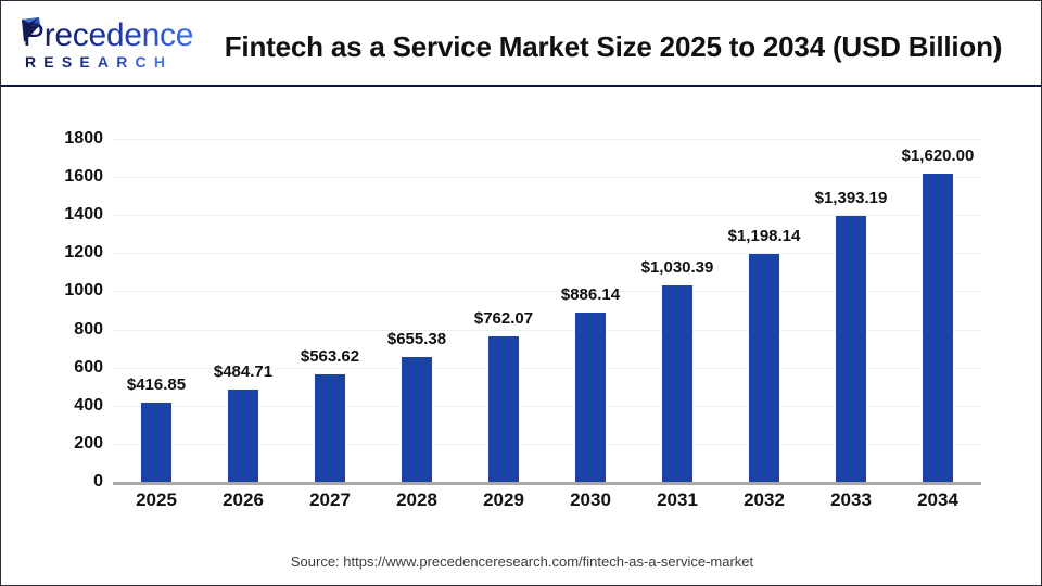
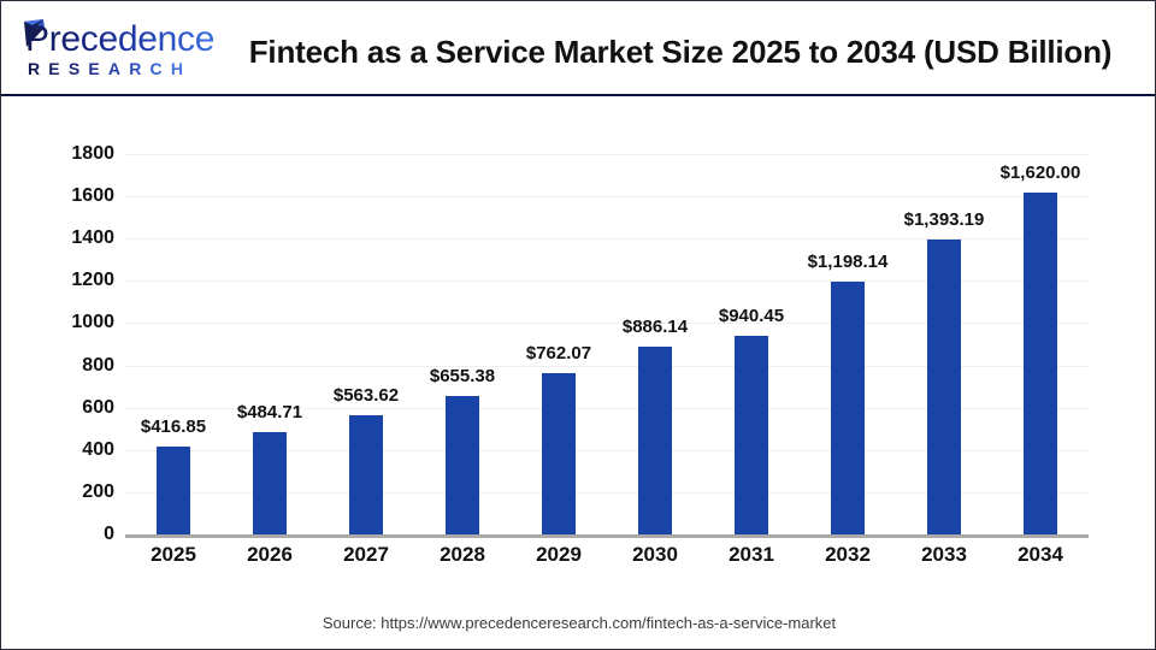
2031: $1,030.39 -> $940.45
